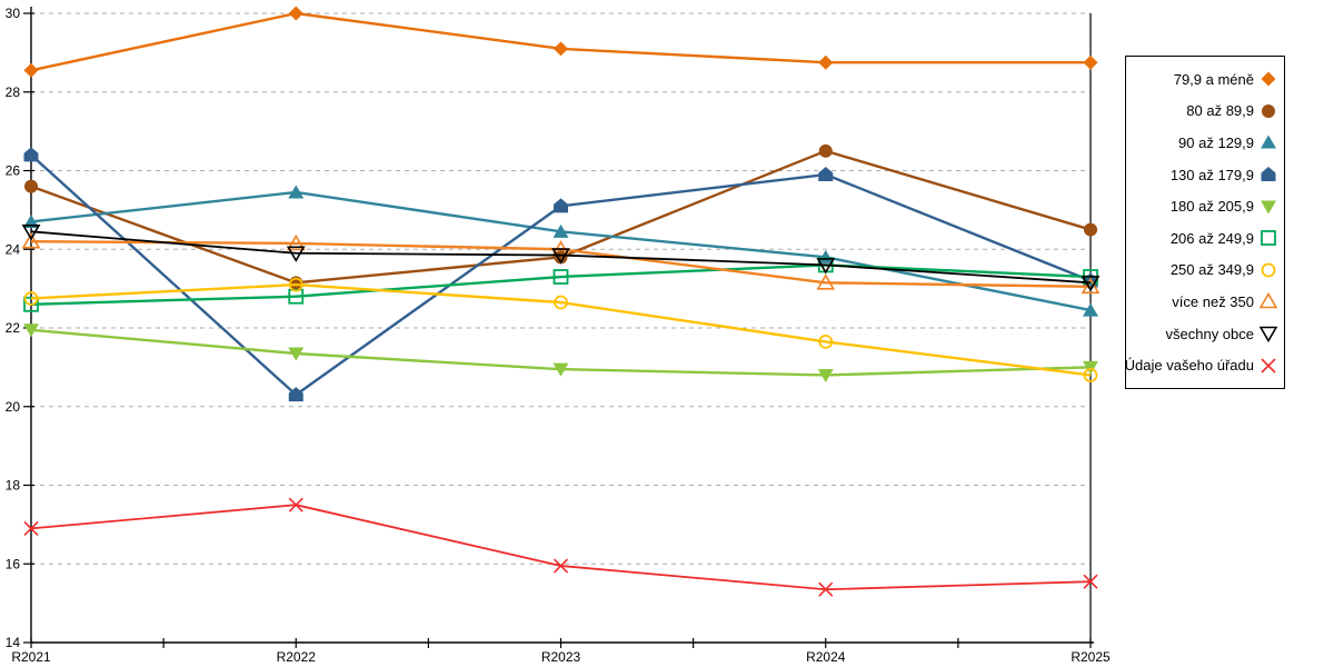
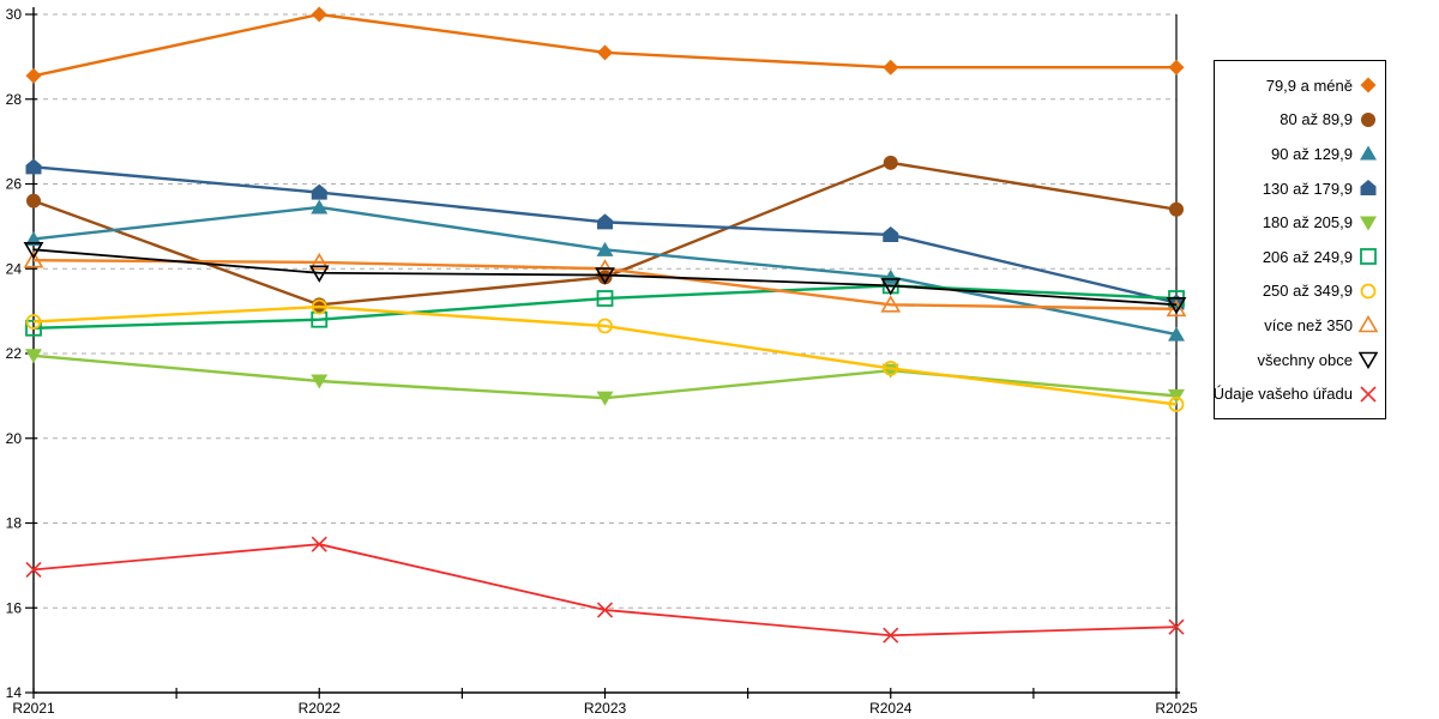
130 až 179,9/R2022: 20.3 -> 25.8
130 až 179,9/R2024: 25.9 -> 24.8
180 až 205,9/R2024: 20.8 -> 21.6
80 až 89,9/R2025: 24.5 -> 25.4
